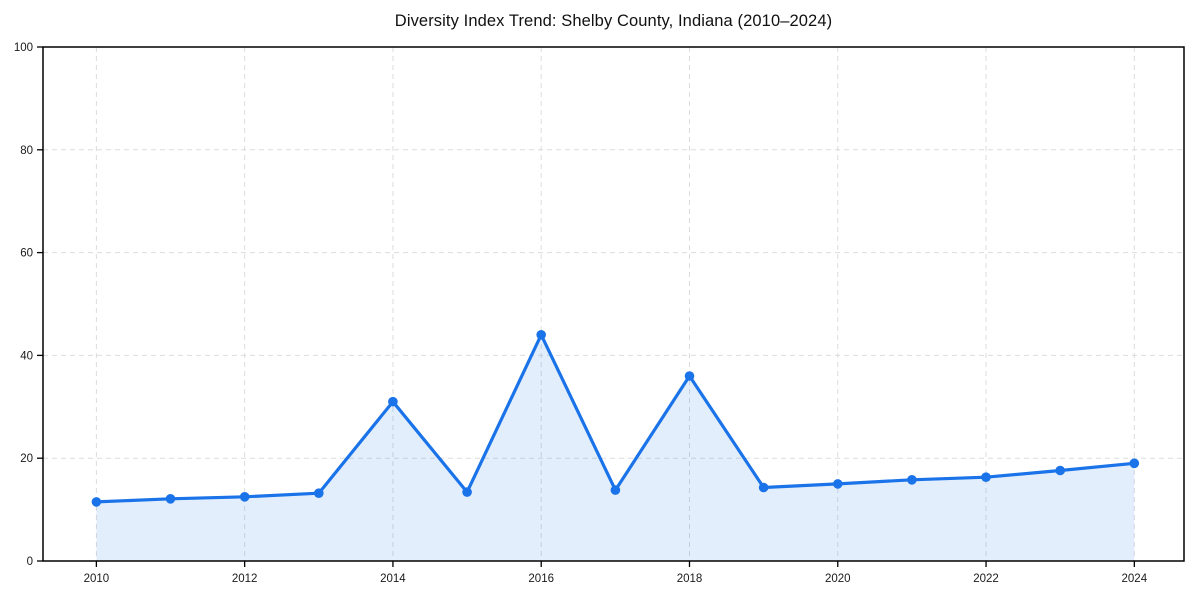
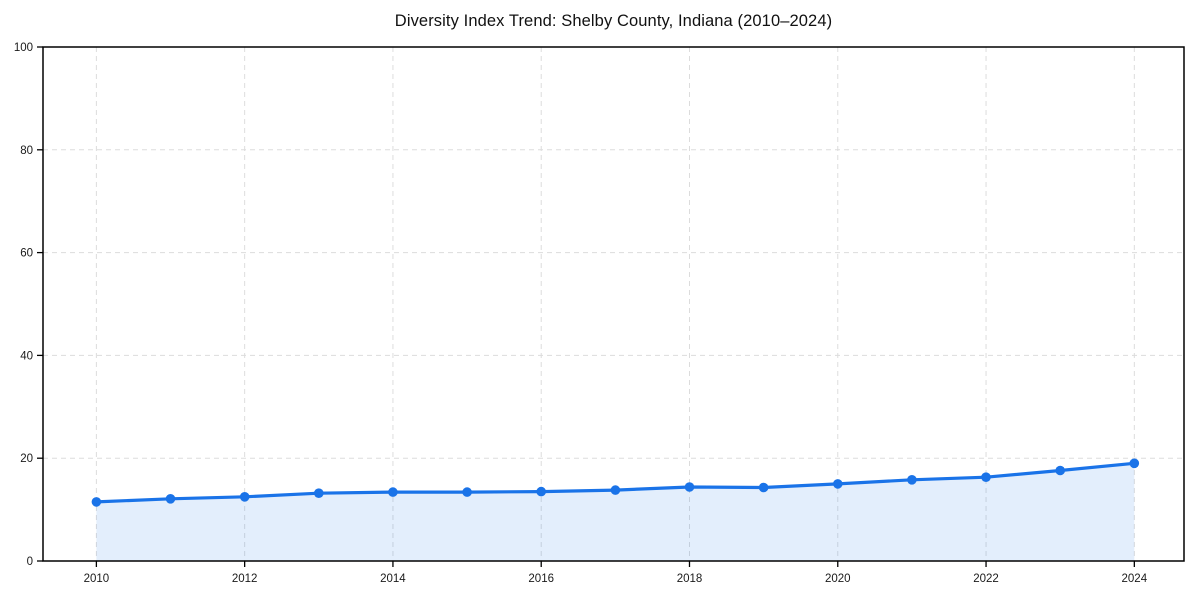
2014: 31 -> 13
2016: 44 -> 14
2018: 36 -> 14
